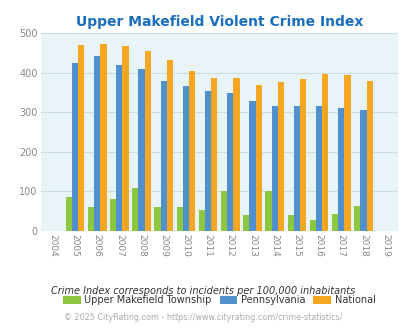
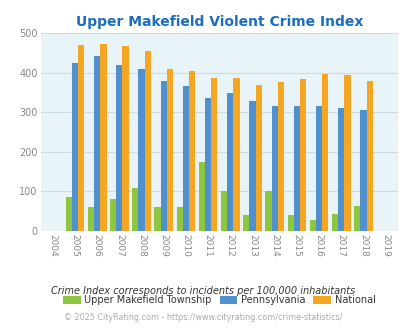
National/2009: 432 -> 410
Upper Makefield Township/2011: 52 -> 175
Pennsylvania/2011: 353 -> 335
